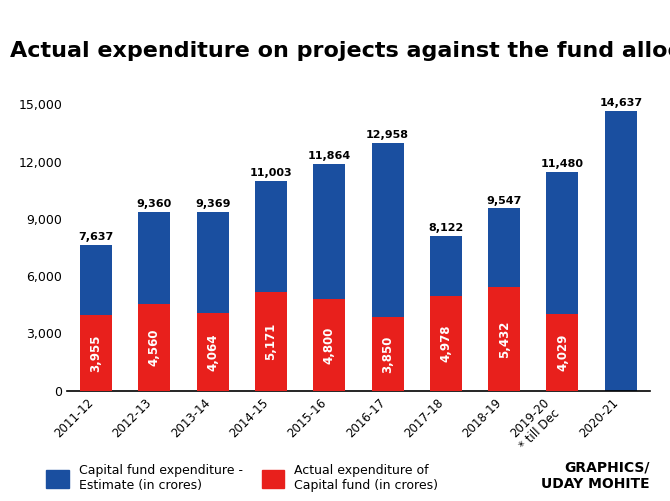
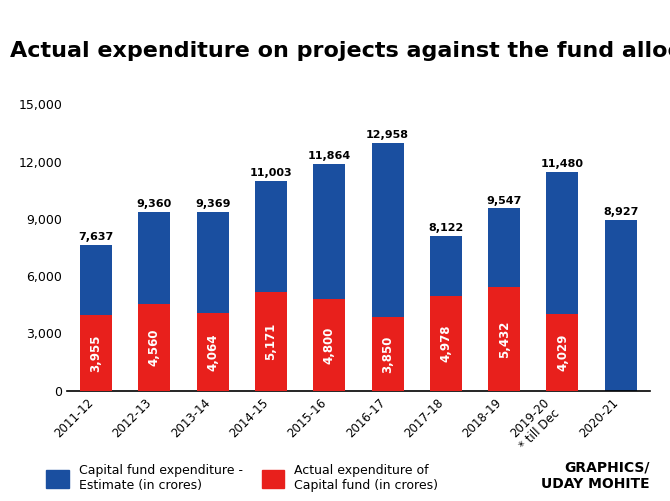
Capital fund expenditure - Estimate (in crores)/2020-21: 14,637 -> 8,927
